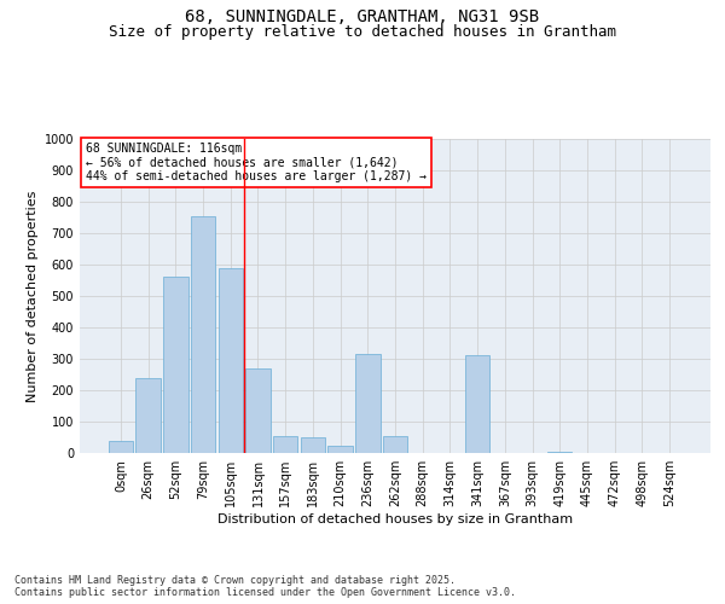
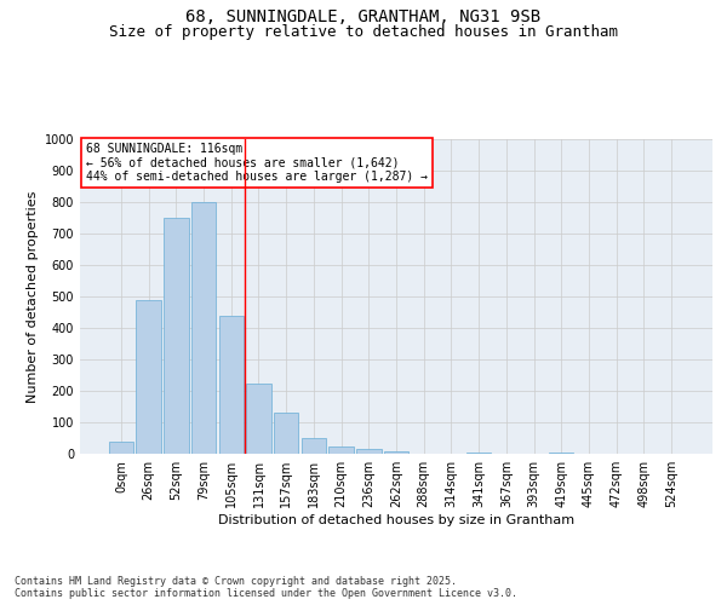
26sqm: 240 -> 490
52sqm: 560 -> 750
79sqm: 755 -> 800
105sqm: 590 -> 440
131sqm: 270 -> 225
157sqm: 55 -> 130
236sqm: 315 -> 15
262sqm: 55 -> 8
341sqm: 310 -> 5
